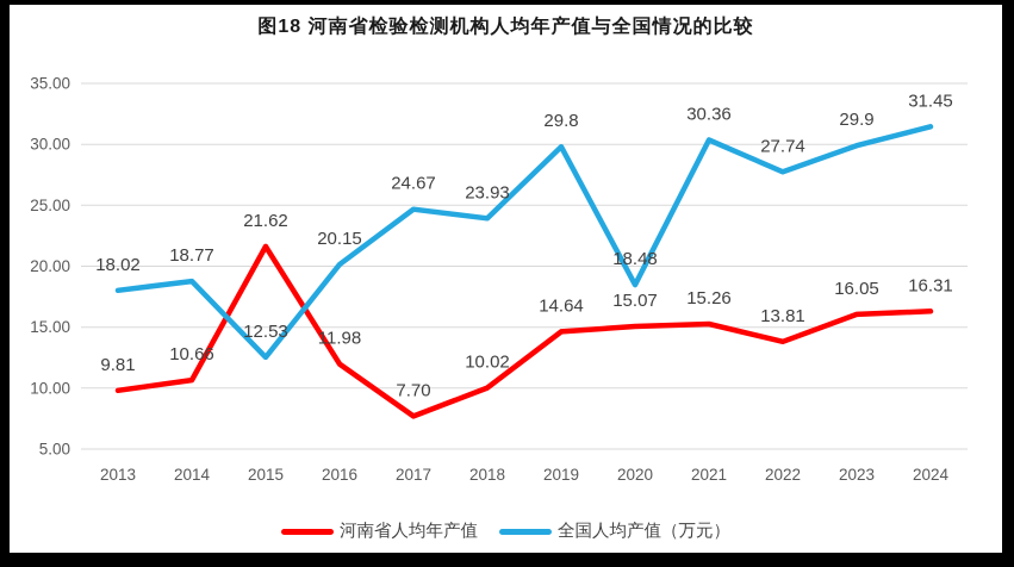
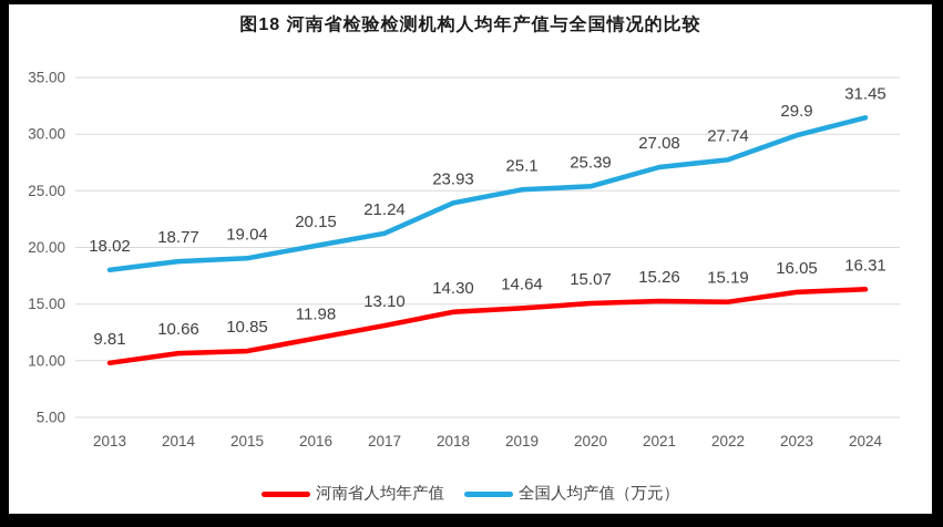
河南省人均年产值/2015: 21.62 -> 10.85
全国人均产值（万元）/2015: 12.53 -> 19.04
河南省人均年产值/2017: 7.70 -> 13.10
全国人均产值（万元）/2017: 24.67 -> 21.24
河南省人均年产值/2018: 10.02 -> 14.30
全国人均产值（万元）/2019: 29.8 -> 25.1
全国人均产值（万元）/2020: 18.48 -> 25.39
全国人均产值（万元）/2021: 30.36 -> 27.08
河南省人均年产值/2022: 13.81 -> 15.19
